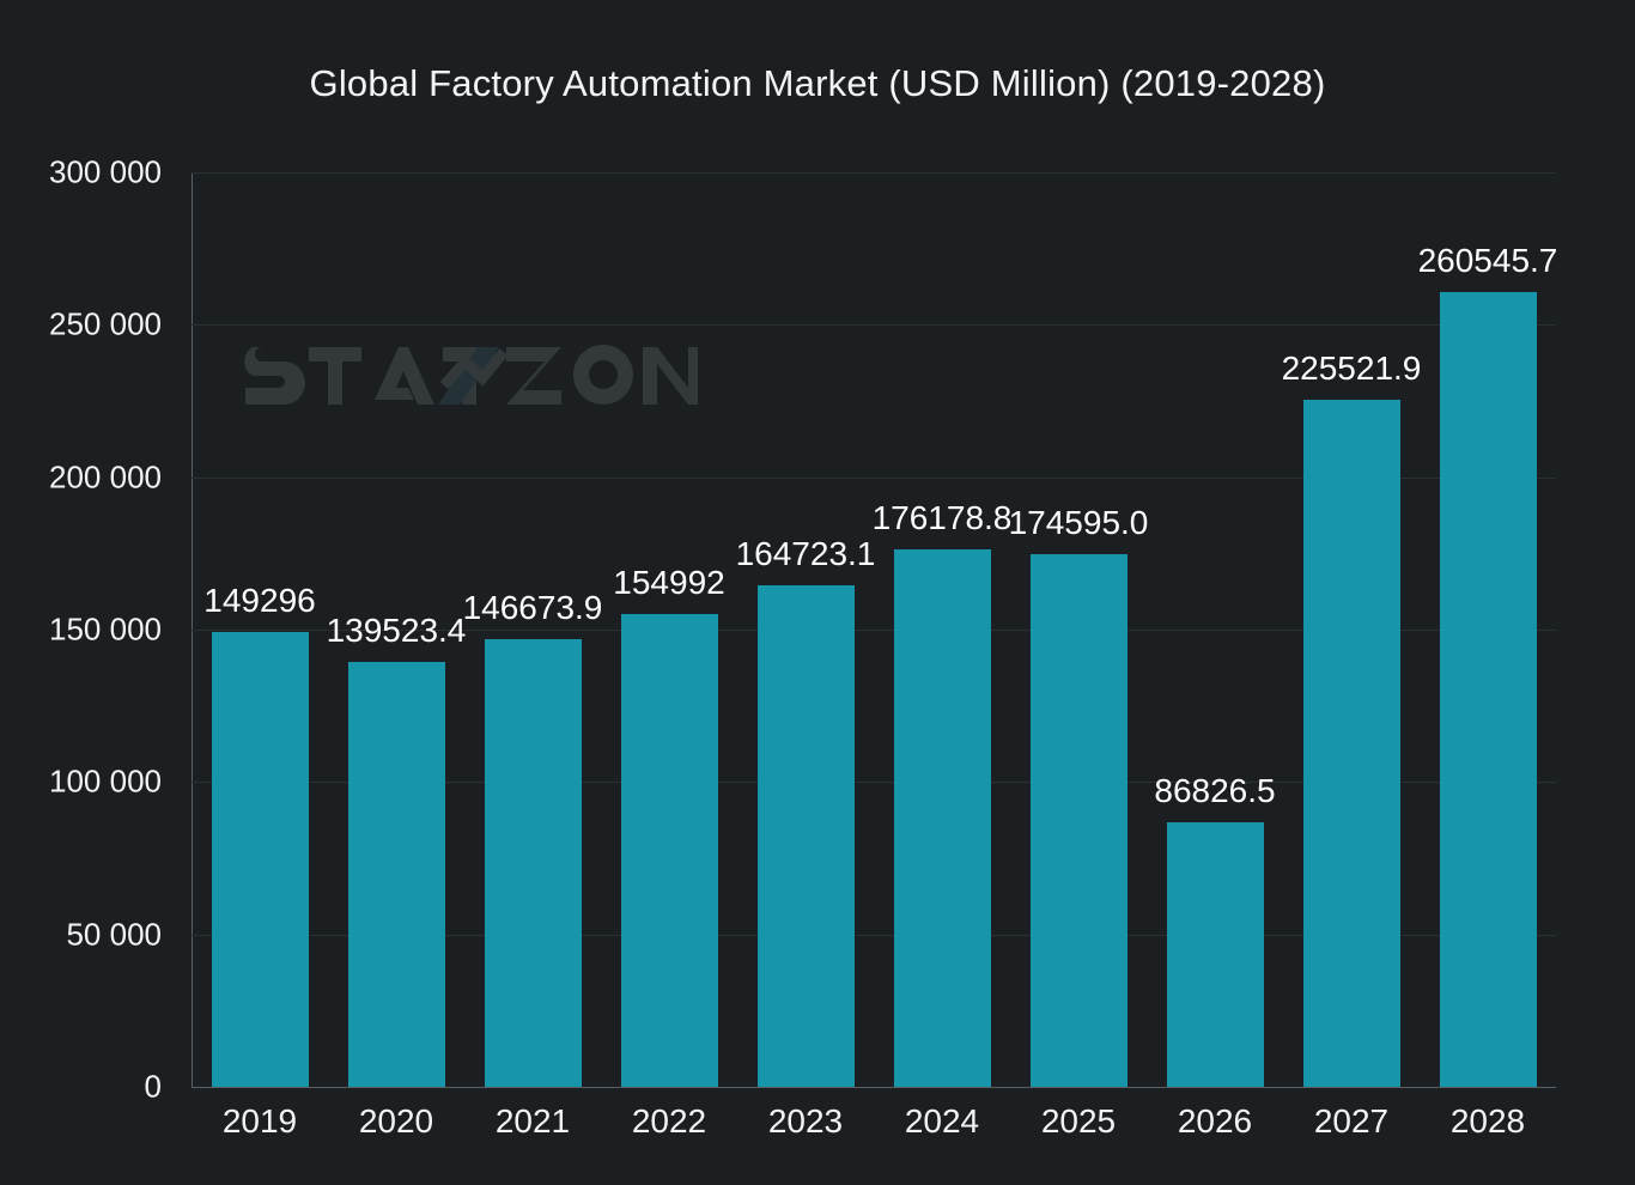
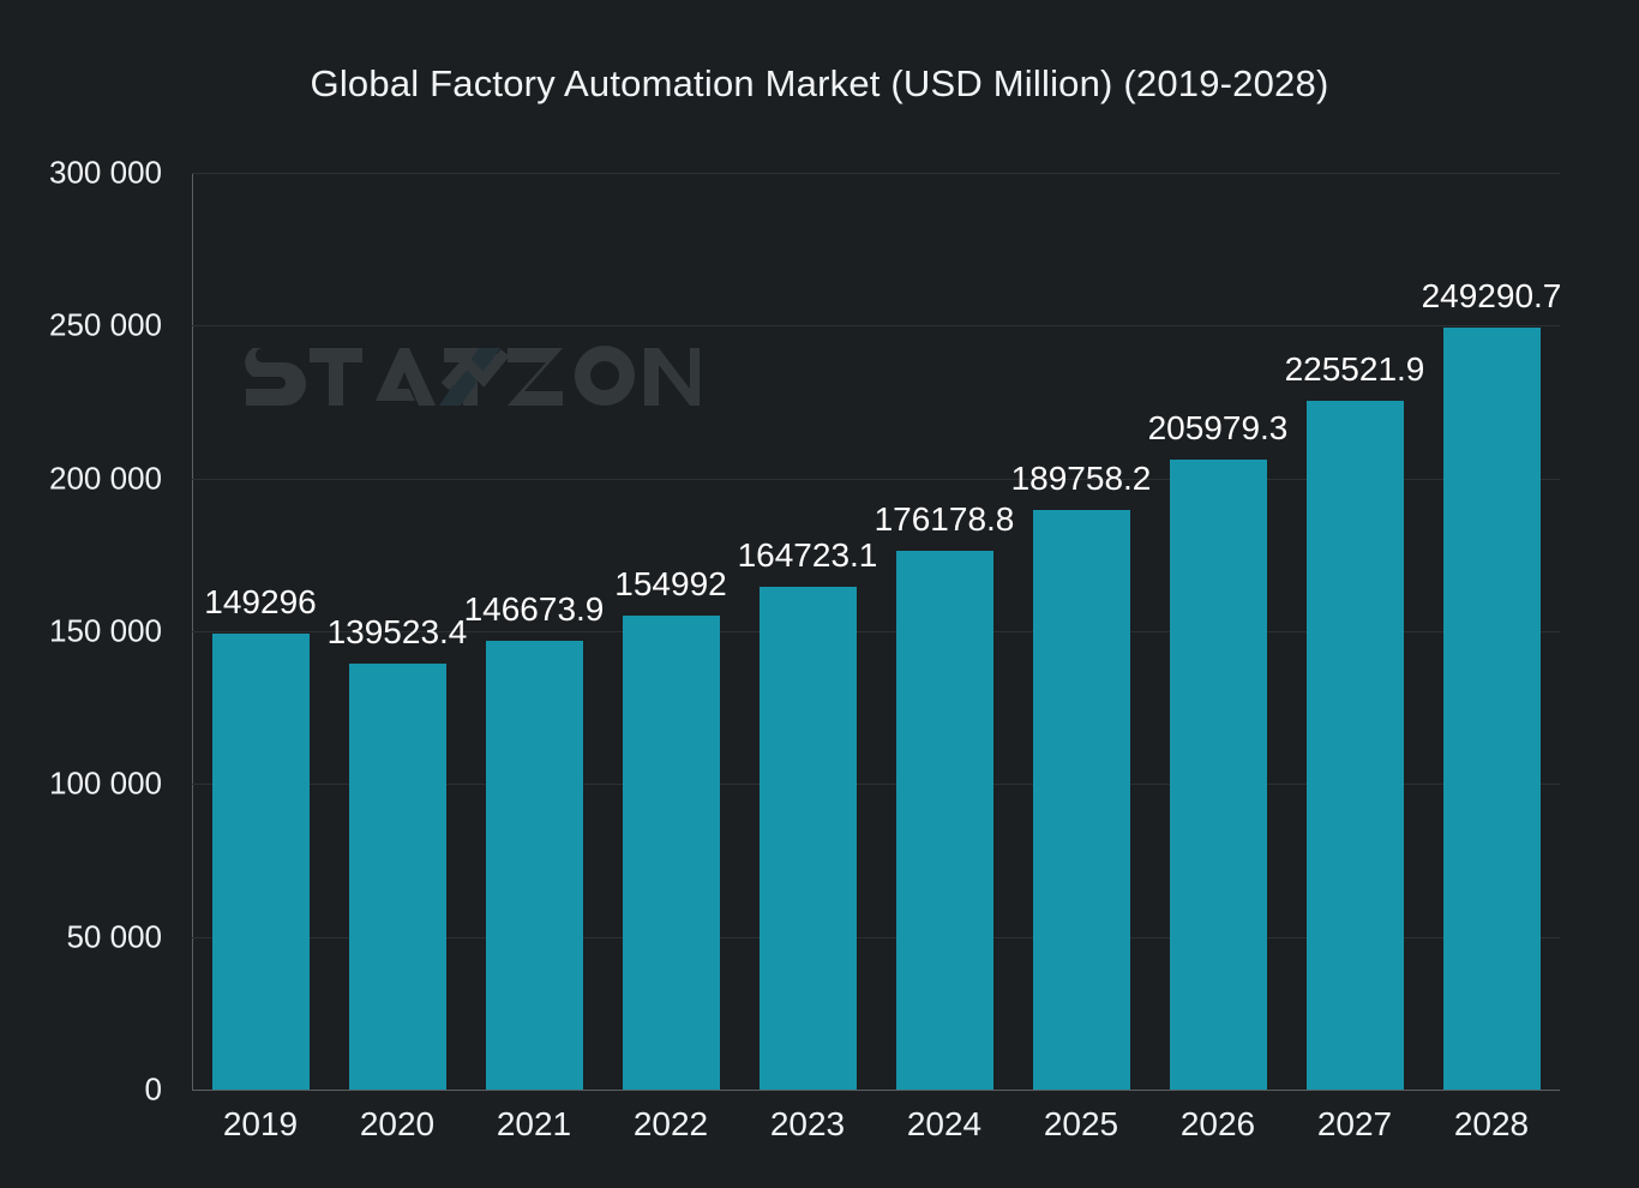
2025: 174595.0 -> 189758.2
2026: 86826.5 -> 205979.3
2028: 260545.7 -> 249290.7
